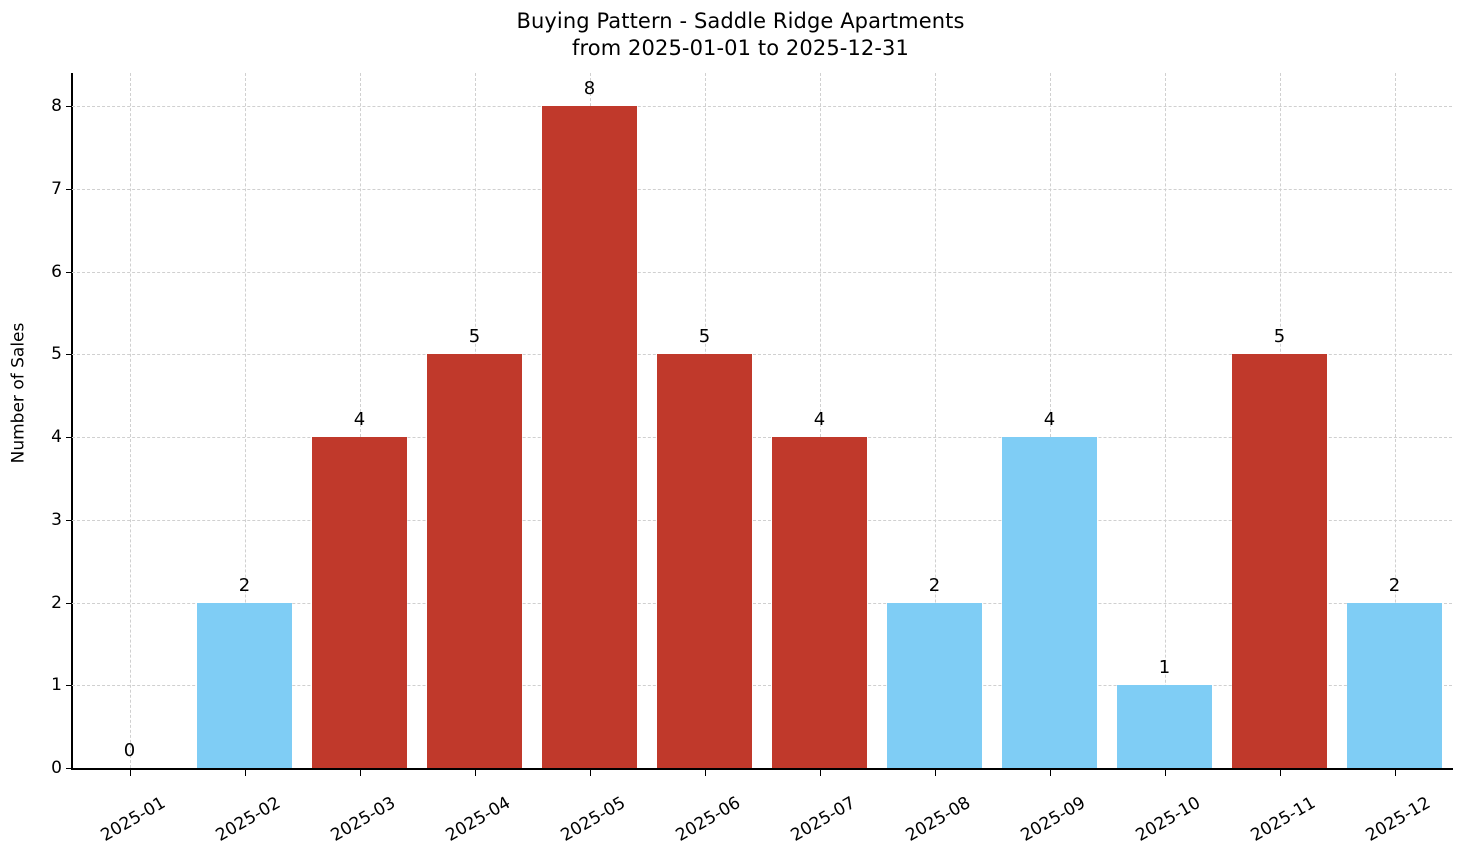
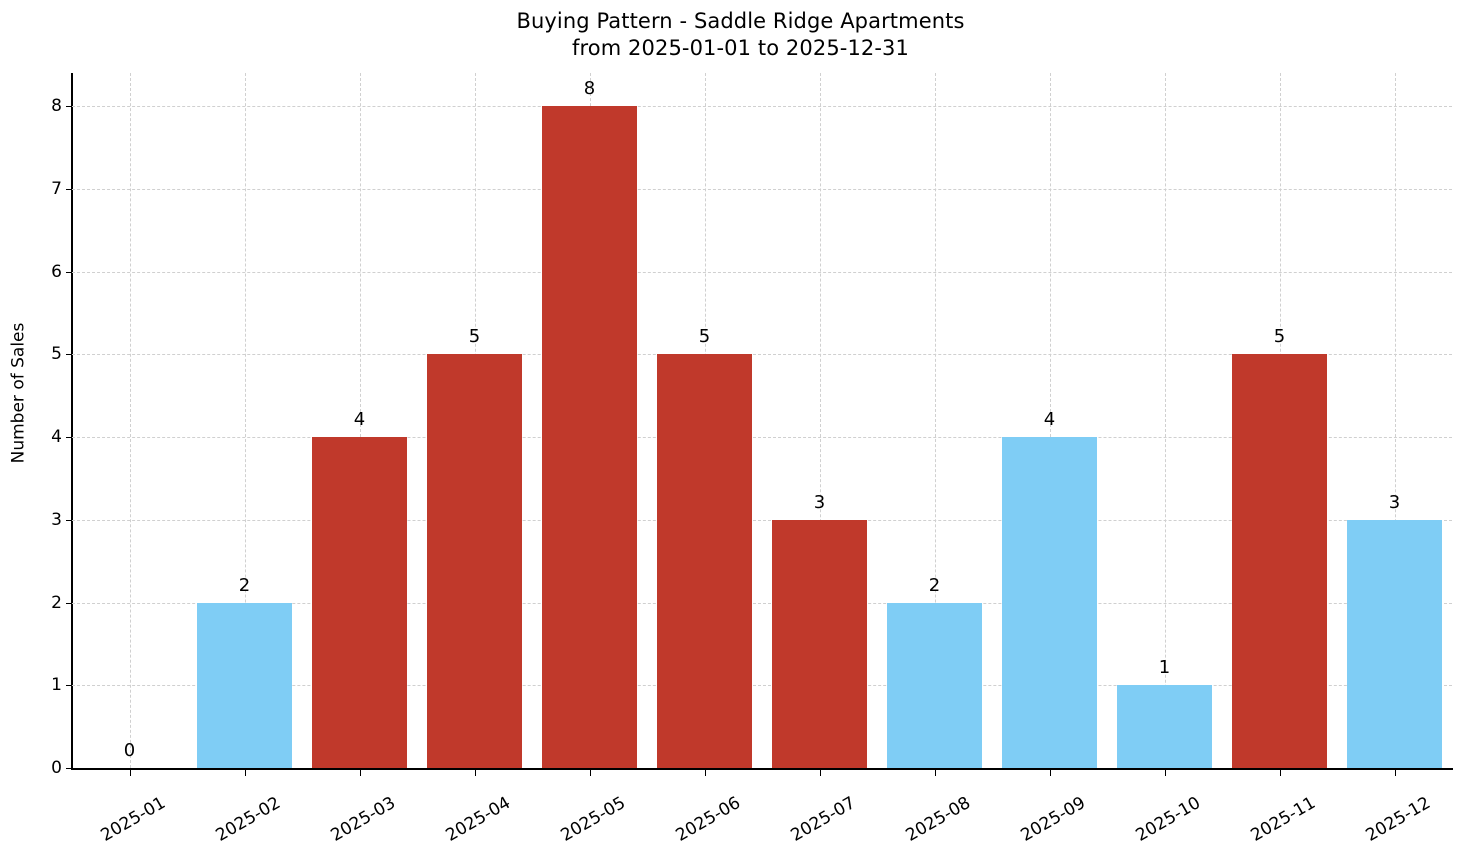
2025-07: 4 -> 3
2025-12: 2 -> 3
